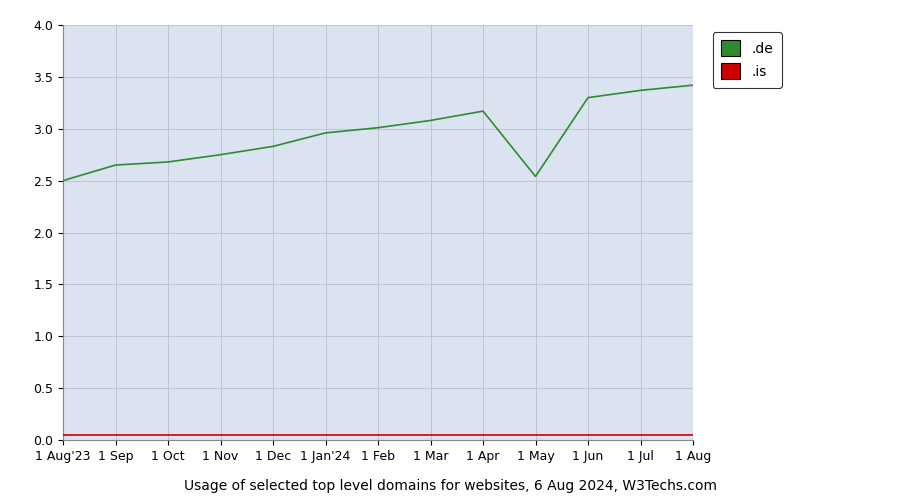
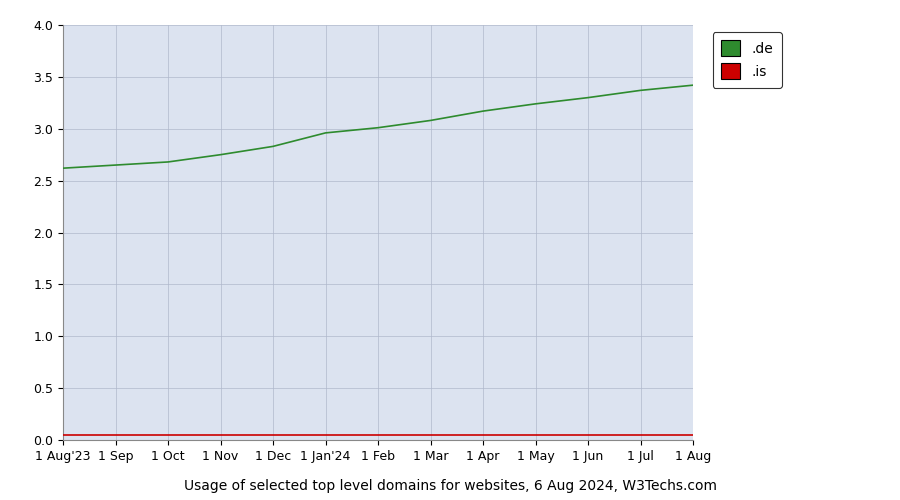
.de/1 Aug'23: 2.50 -> 2.62
.de/1 May: 2.54 -> 3.24
